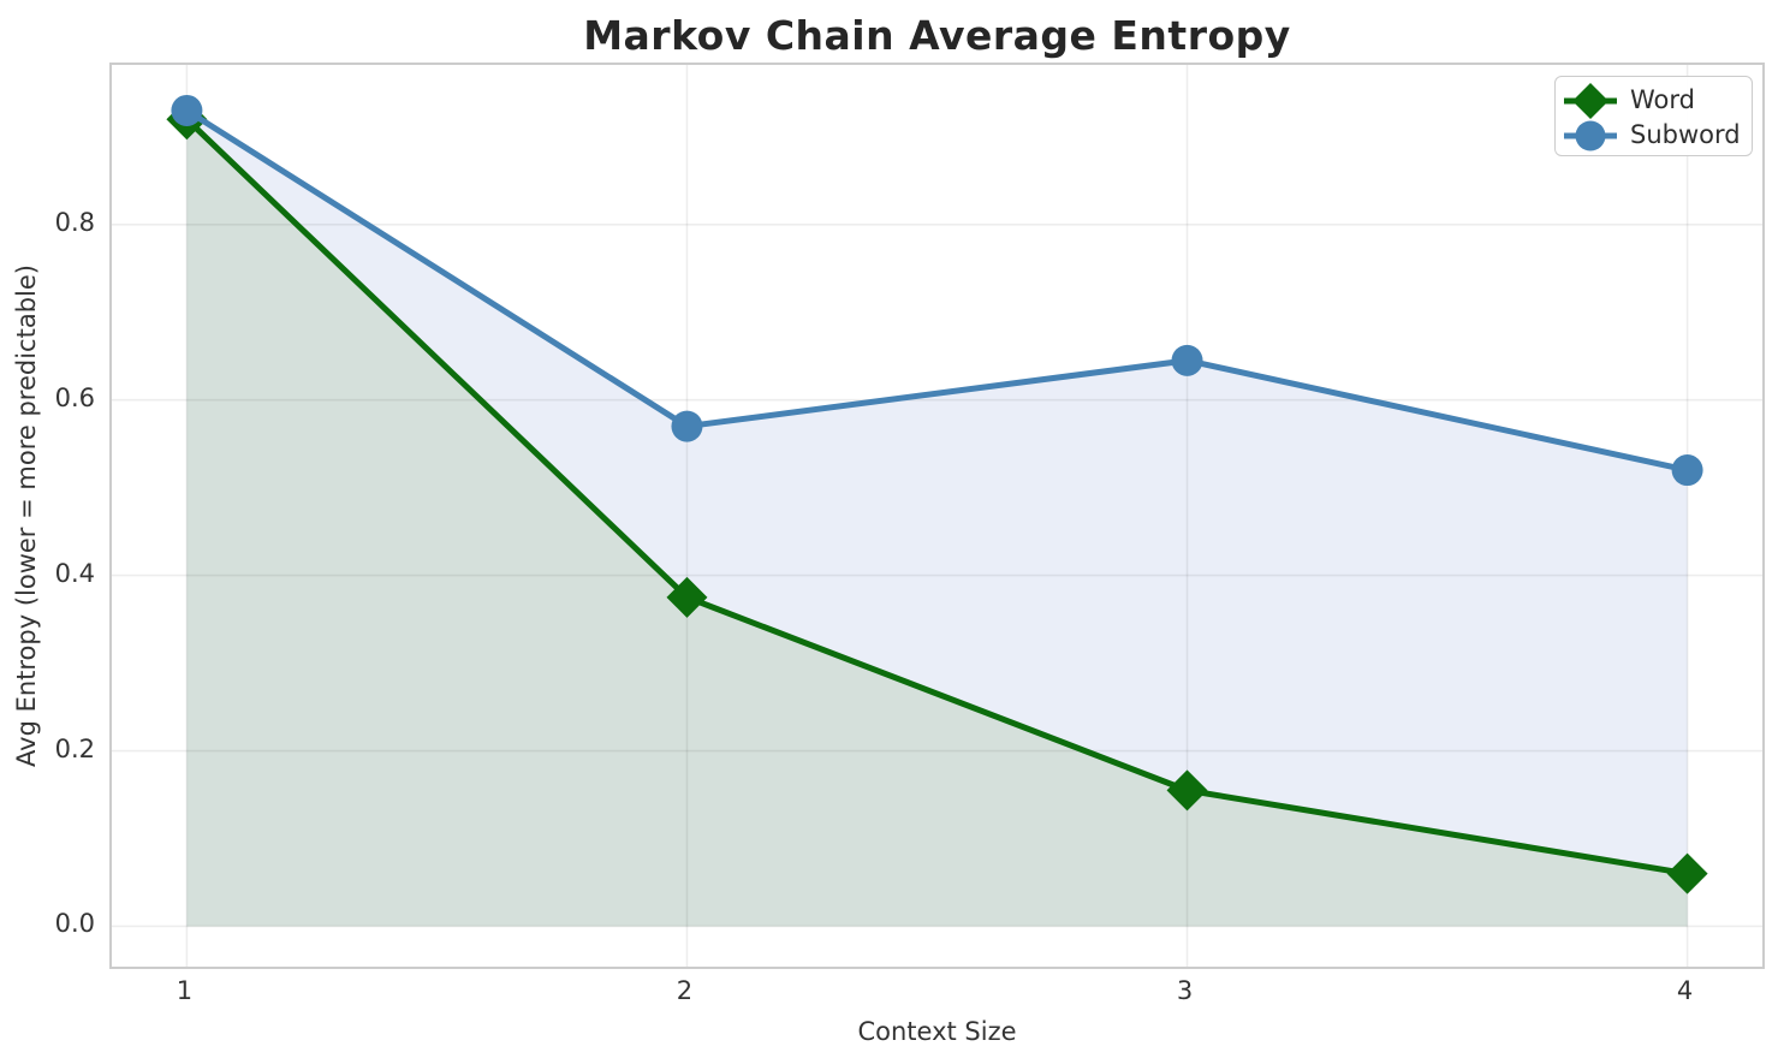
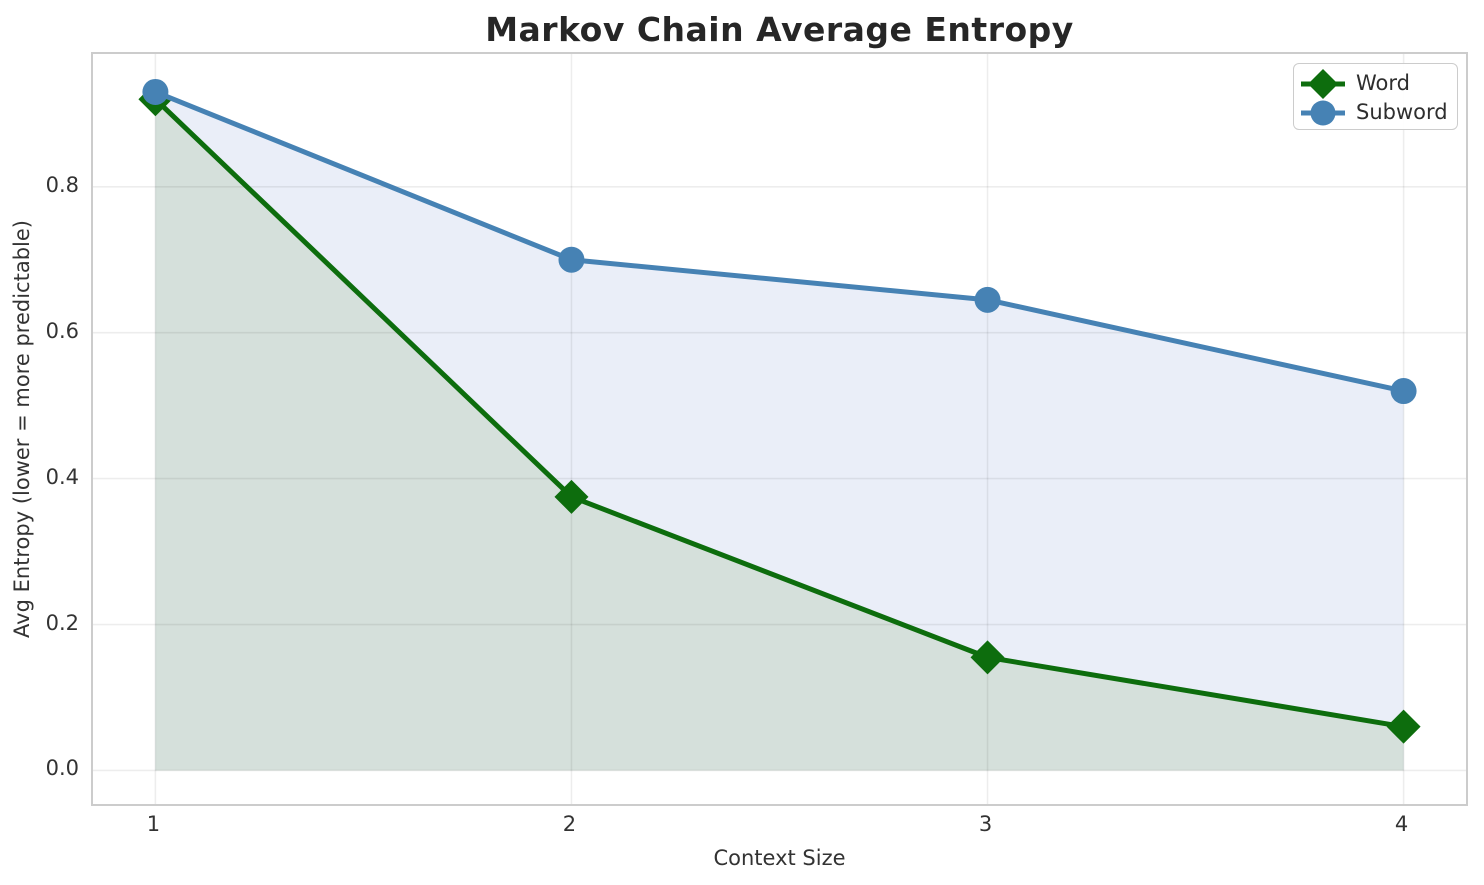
Subword/2: 0.57 -> 0.70
